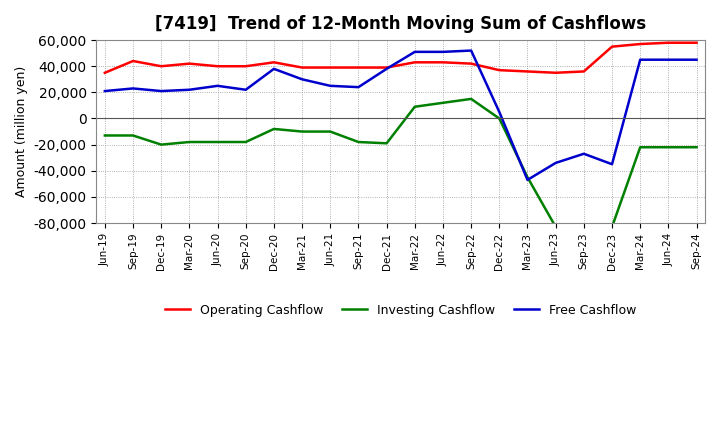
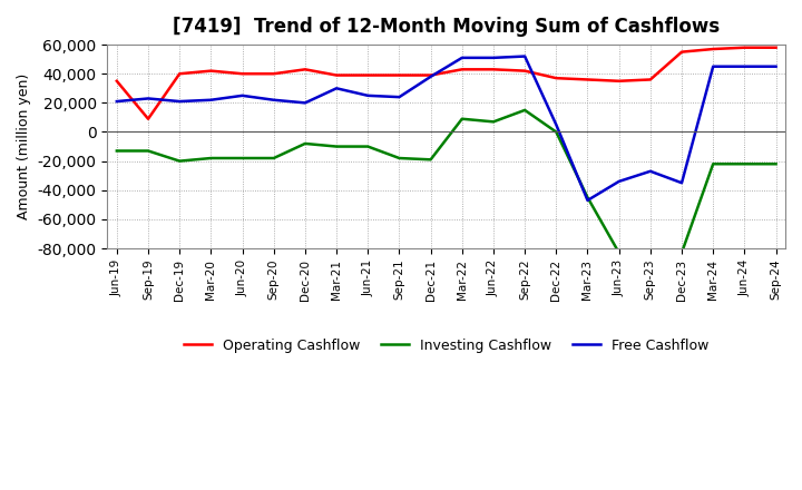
Operating Cashflow/Sep-19: 44,000 -> 9,000
Free Cashflow/Dec-20: 38,000 -> 20,000
Investing Cashflow/Jun-22: 12,000 -> 7,000
